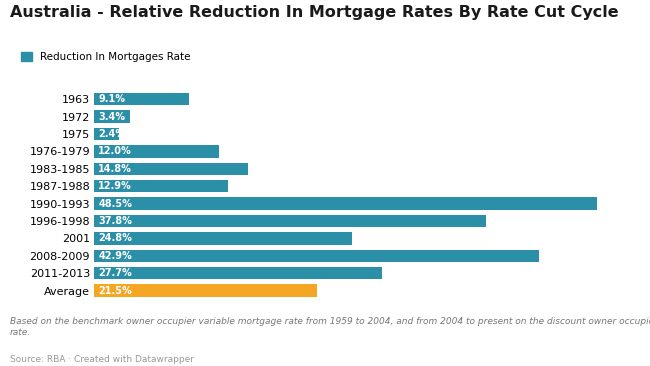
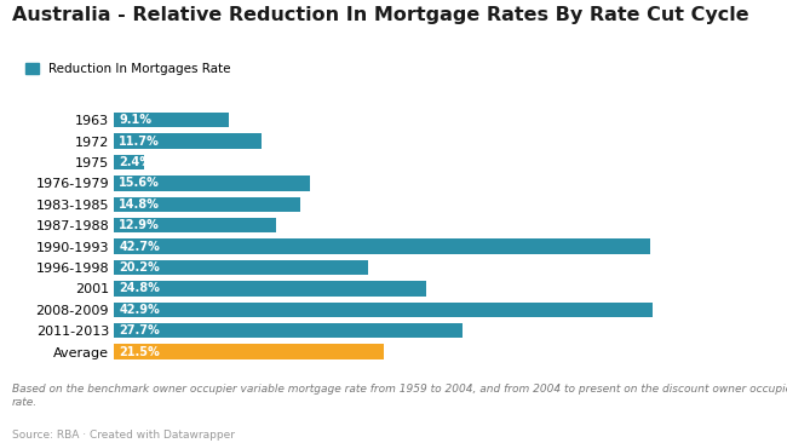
1972: 3.4% -> 11.7%
1976-1979: 12.0% -> 15.6%
1990-1993: 48.5% -> 42.7%
1996-1998: 37.8% -> 20.2%
